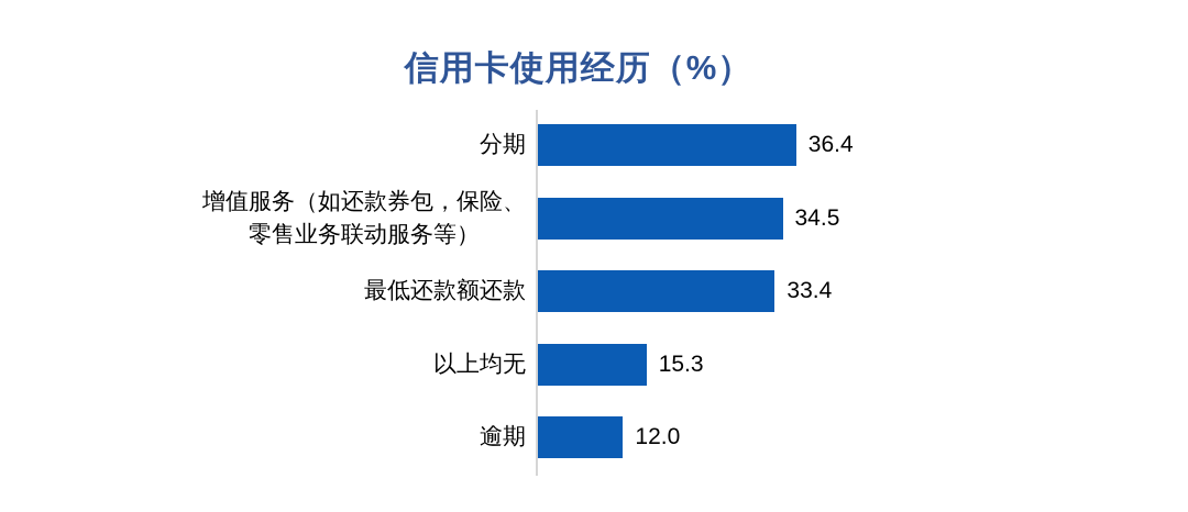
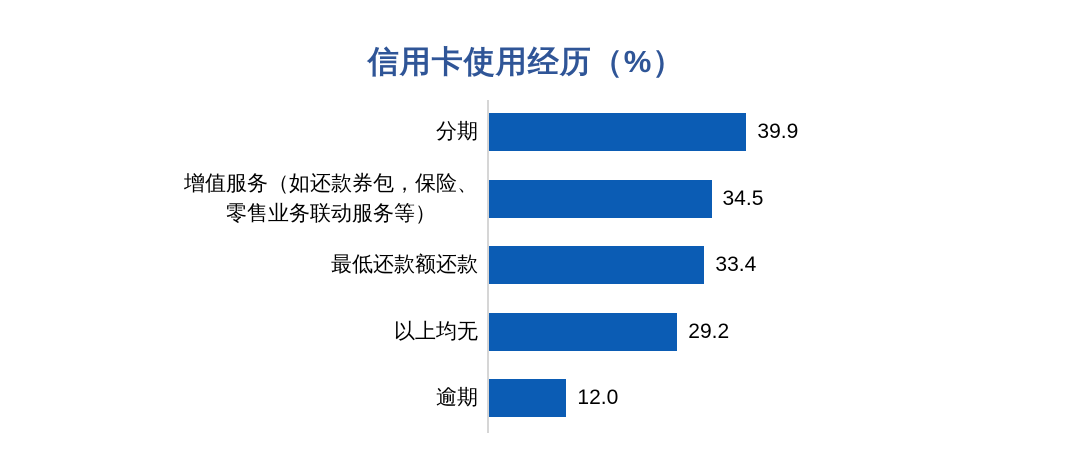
分期: 36.4 -> 39.9
以上均无: 15.3 -> 29.2
